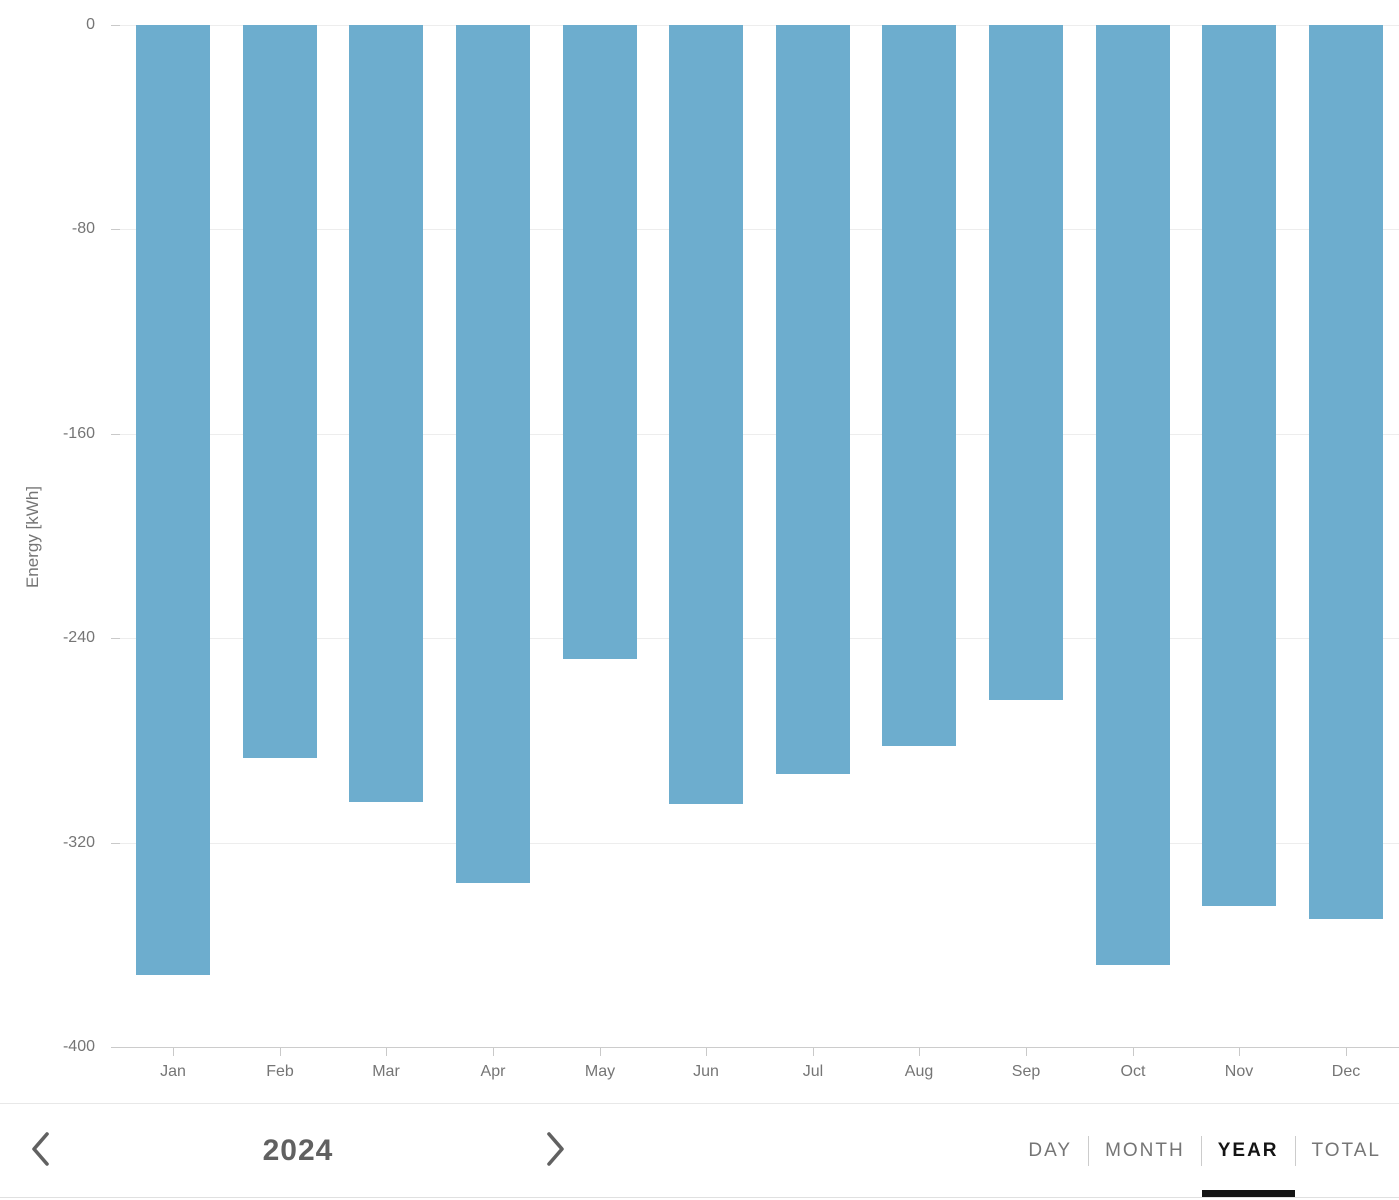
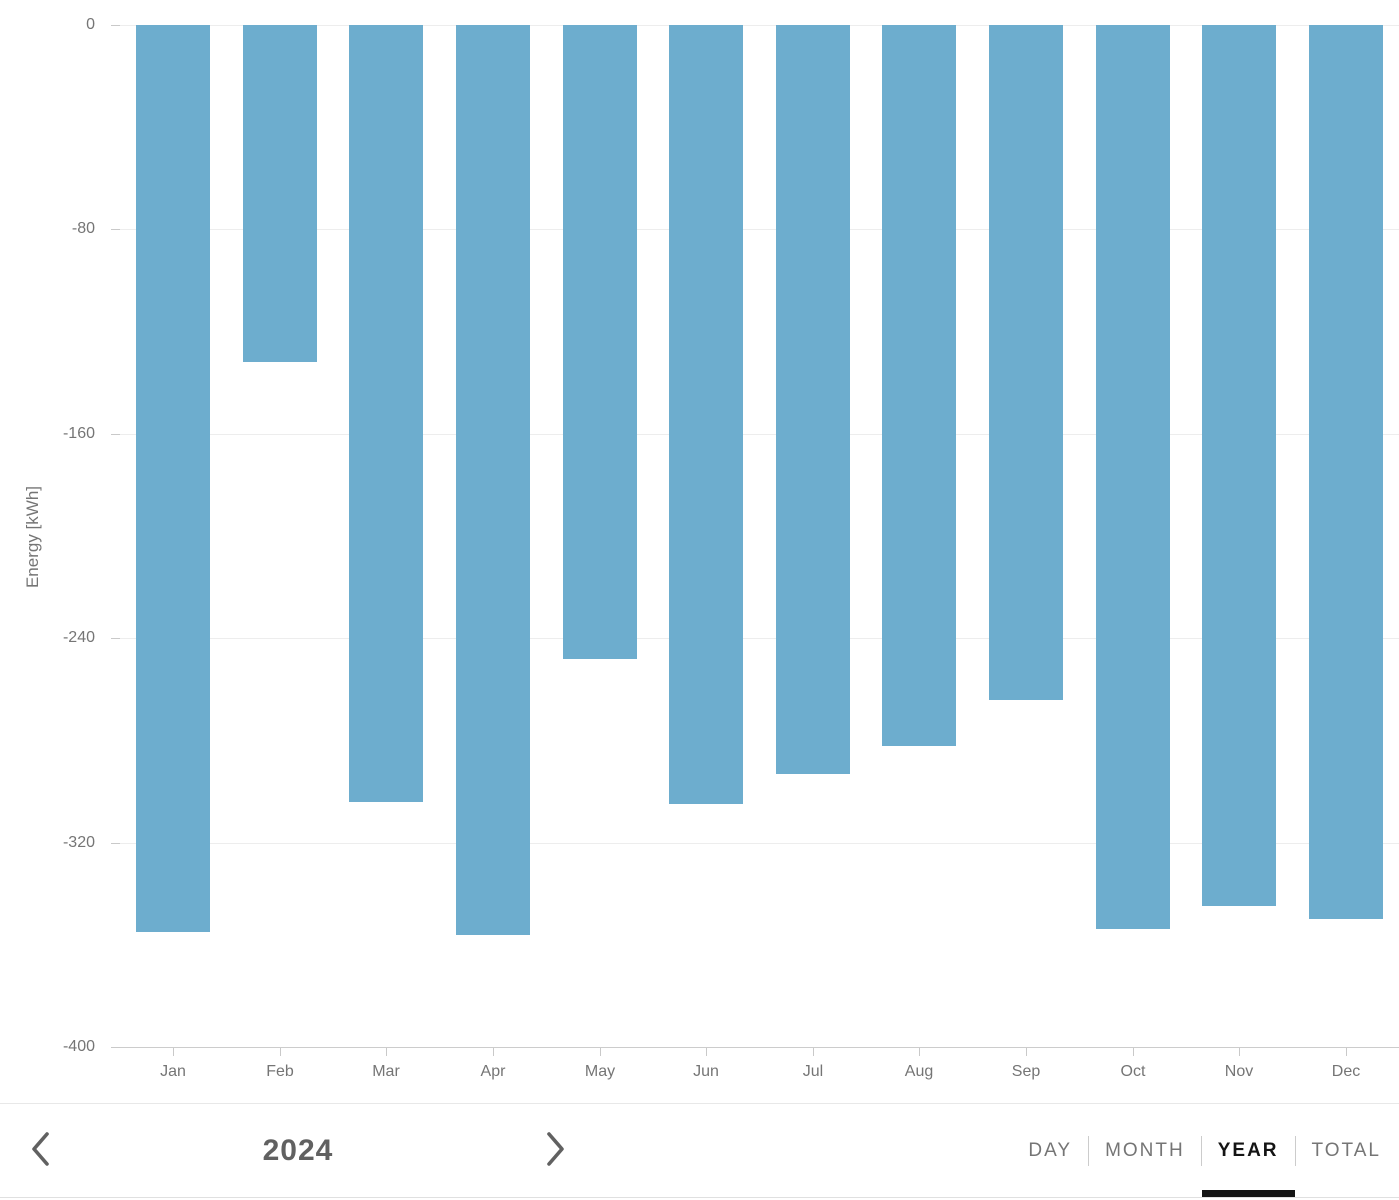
Jan: -372 -> -355
Feb: -287 -> -132
Apr: -336 -> -356
Oct: -368 -> -354
